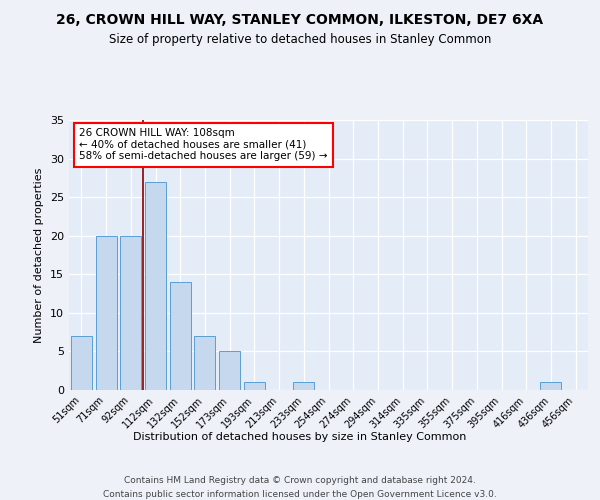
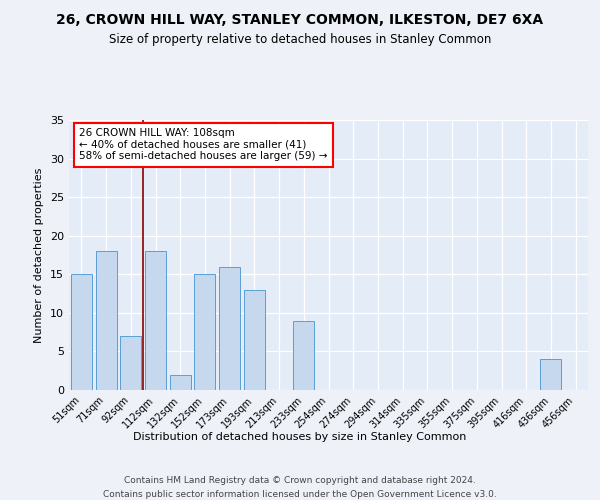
51sqm: 7 -> 15
71sqm: 20 -> 18
92sqm: 20 -> 7
112sqm: 27 -> 18
132sqm: 14 -> 2
152sqm: 7 -> 15
173sqm: 5 -> 16
193sqm: 1 -> 13
233sqm: 1 -> 9
436sqm: 1 -> 4
